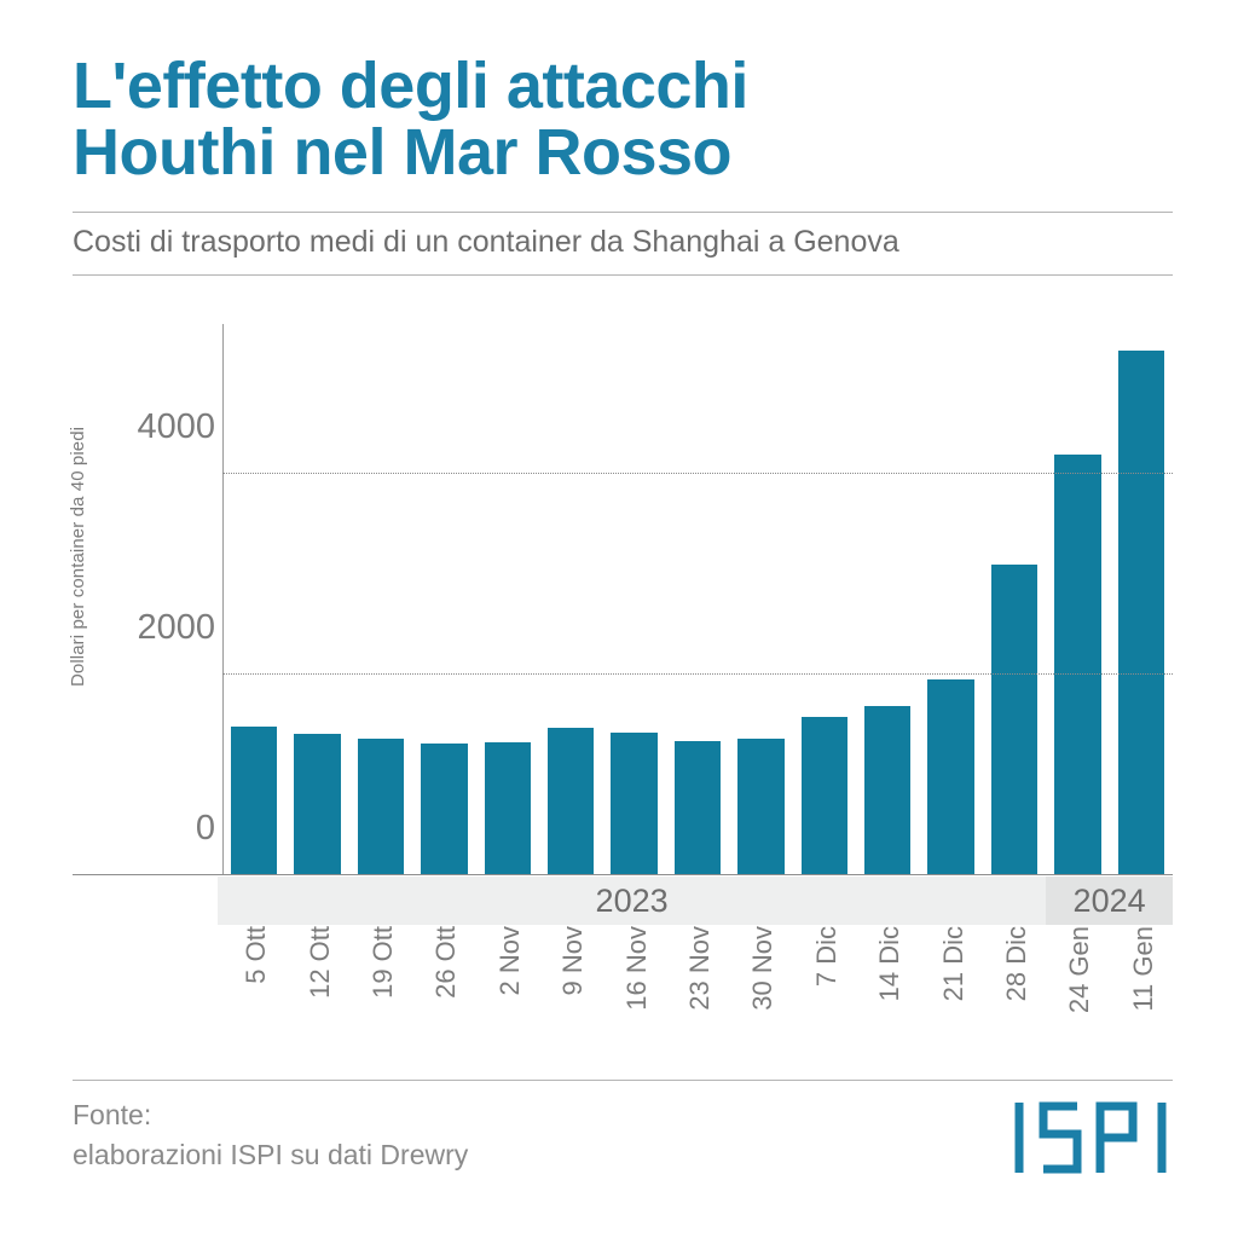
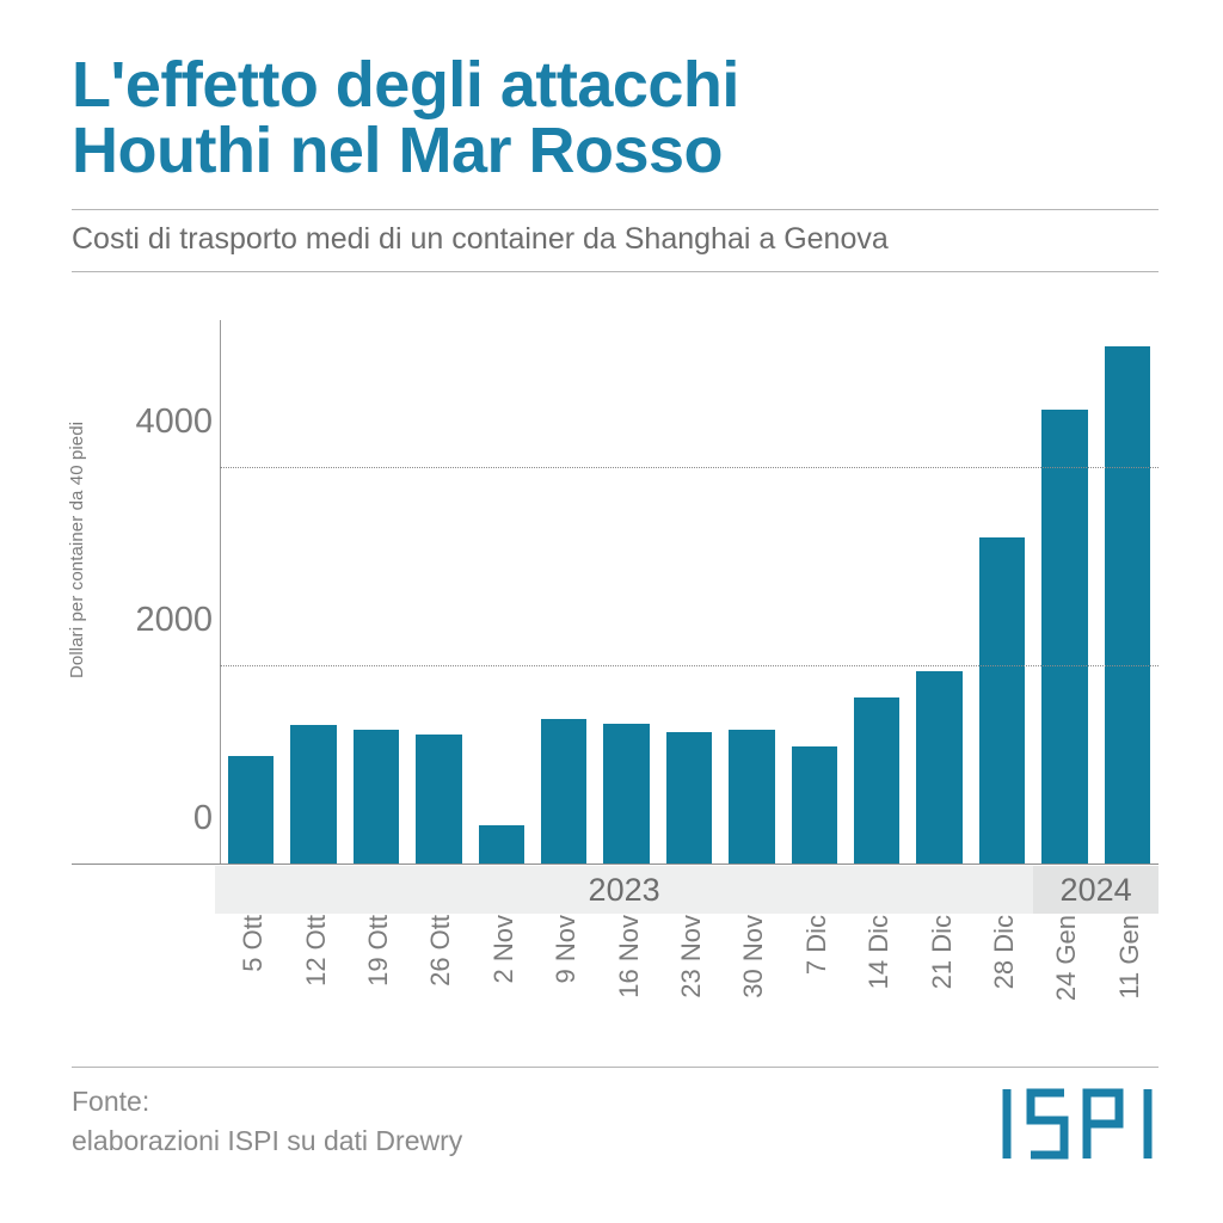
5 Ott: 1500 -> 1100
2 Nov: 1300 -> 400
7 Dic: 1600 -> 1200
28 Dic: 3100 -> 3300
24 Gen: 4200 -> 4600
